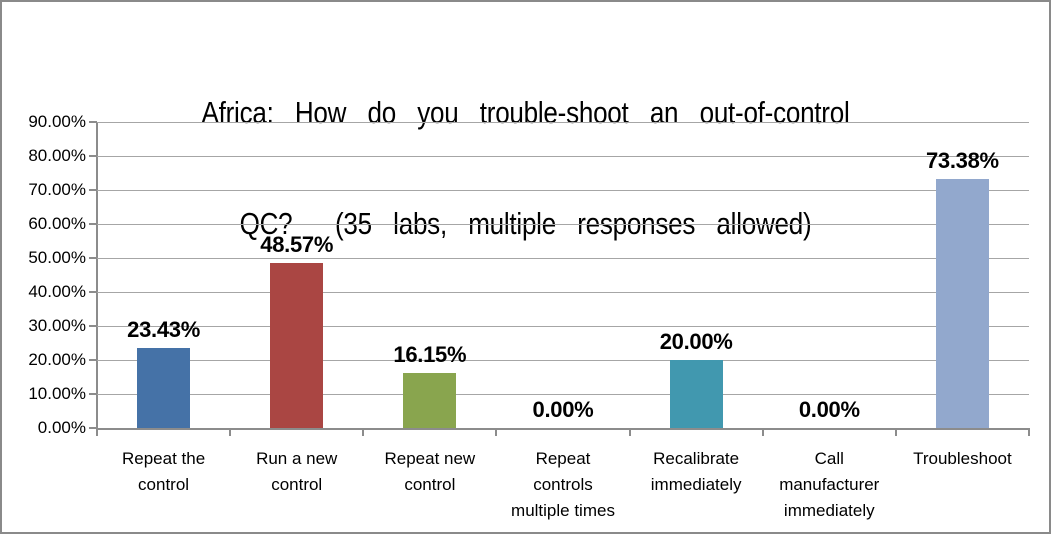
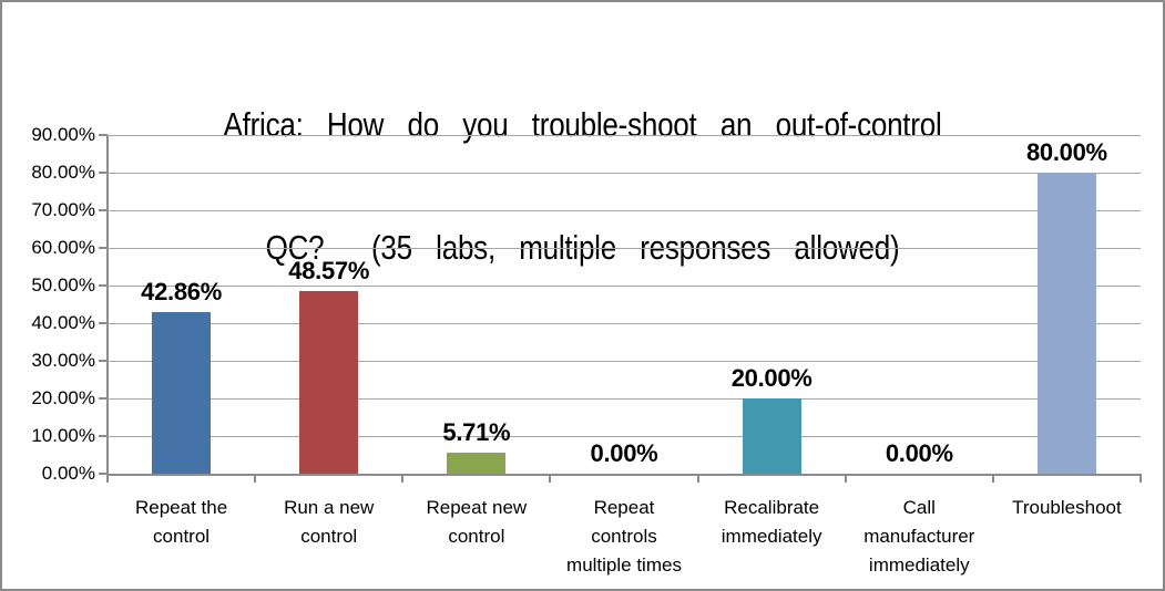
Repeat the control: 23.43% -> 42.86%
Repeat new control: 16.15% -> 5.71%
Troubleshoot: 73.38% -> 80.00%
